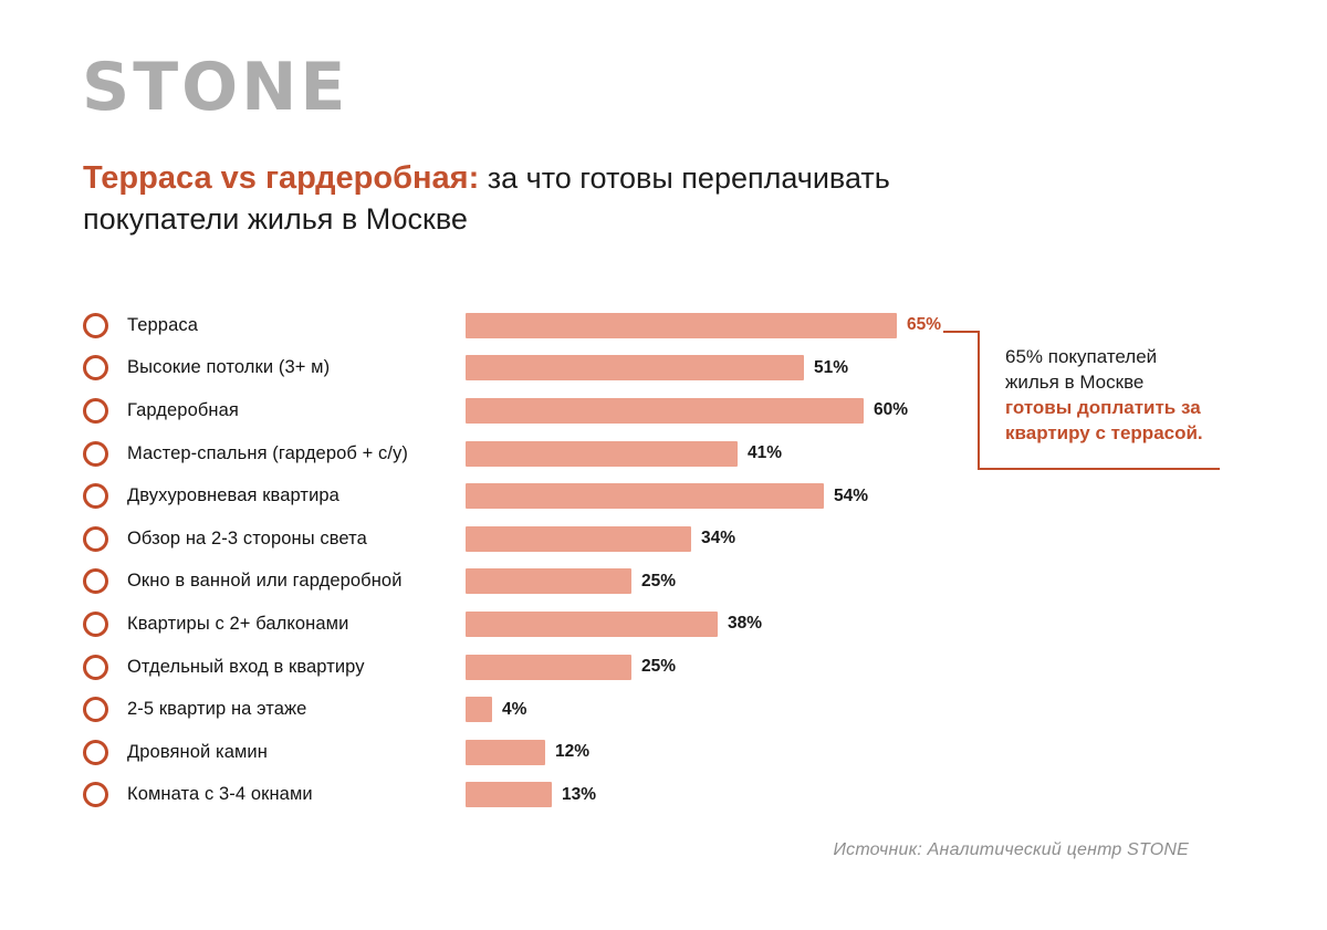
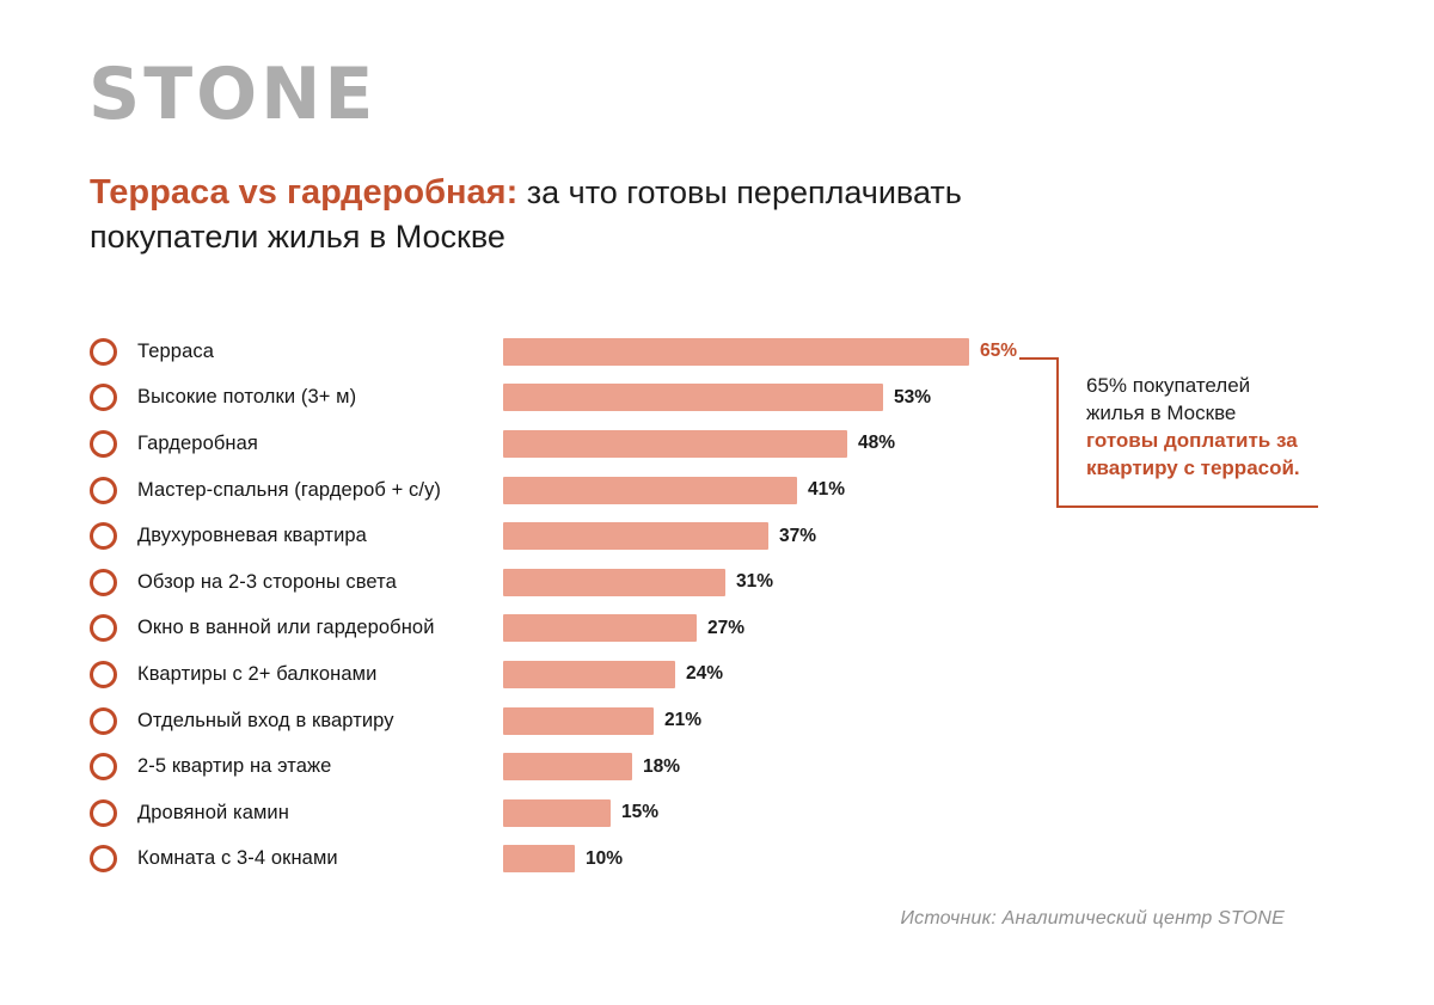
Высокие потолки (3+ м): 51% -> 53%
Гардеробная: 60% -> 48%
Двухуровневая квартира: 54% -> 37%
Обзор на 2-3 стороны света: 34% -> 31%
Окно в ванной или гардеробной: 25% -> 27%
Квартиры с 2+ балконами: 38% -> 24%
Отдельный вход в квартиру: 25% -> 21%
2-5 квартир на этаже: 4% -> 18%
Дровяной камин: 12% -> 15%
Комната с 3-4 окнами: 13% -> 10%
